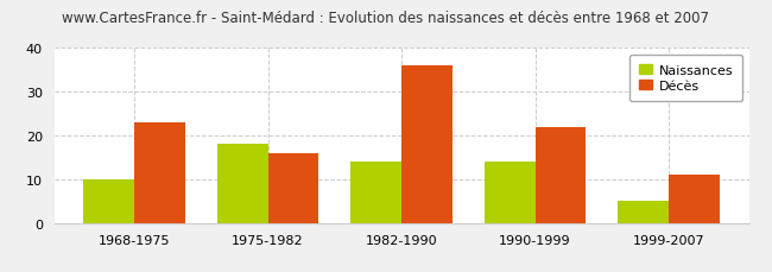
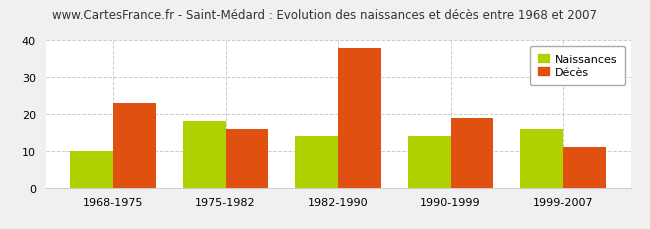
Décès/1982-1990: 36 -> 38
Décès/1990-1999: 22 -> 19
Naissances/1999-2007: 5 -> 16
